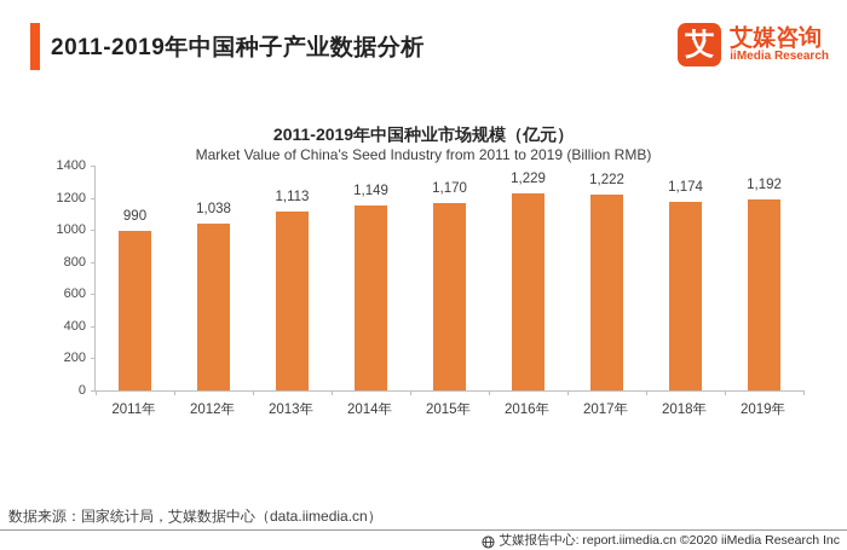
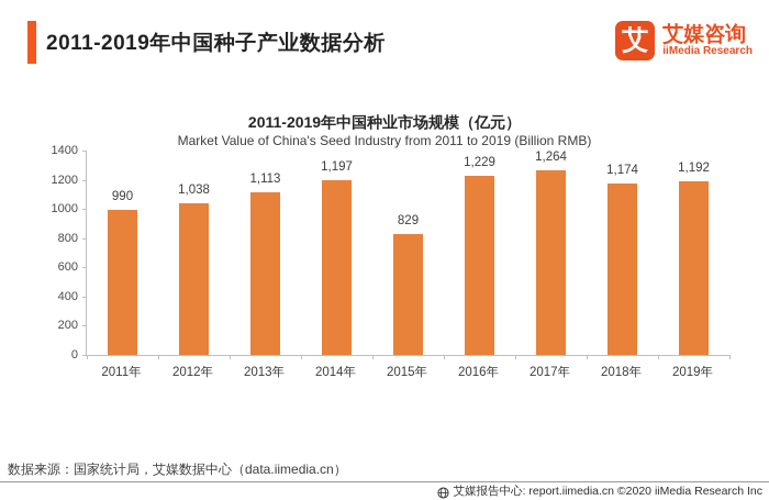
2014年: 1,149 -> 1,197
2015年: 1,170 -> 829
2017年: 1,222 -> 1,264
